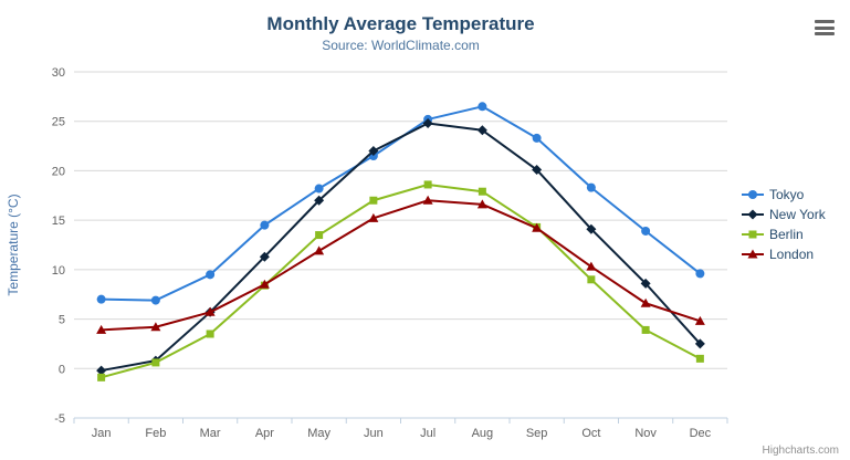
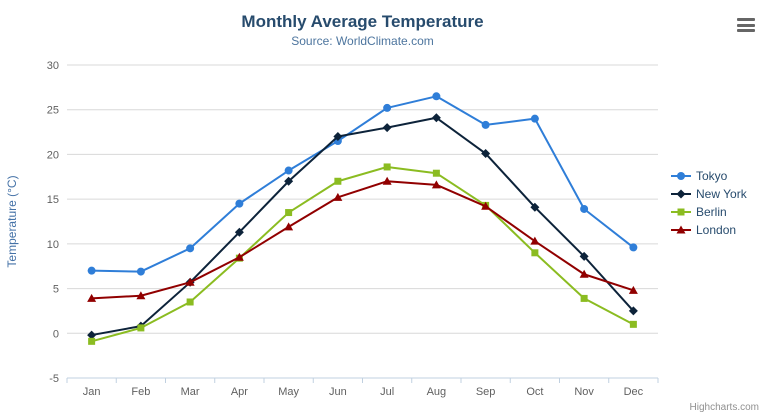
New York/Jul: 25 -> 23
Tokyo/Oct: 18 -> 24
